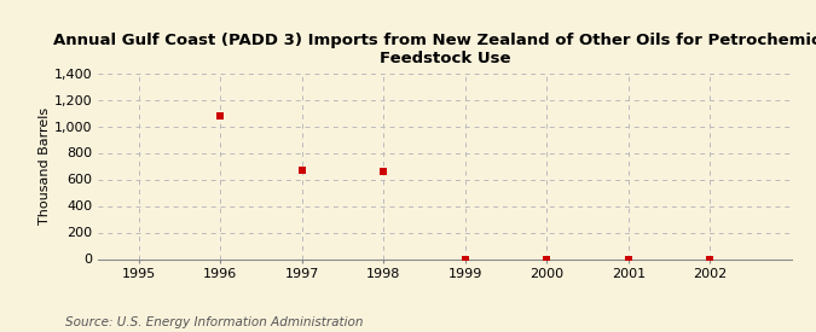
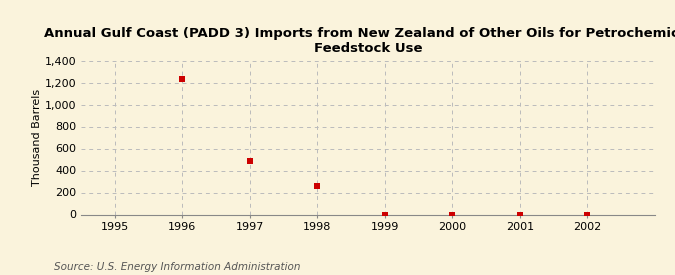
1996: 1,080 -> 1,230
1997: 670 -> 490
1998: 660 -> 260
